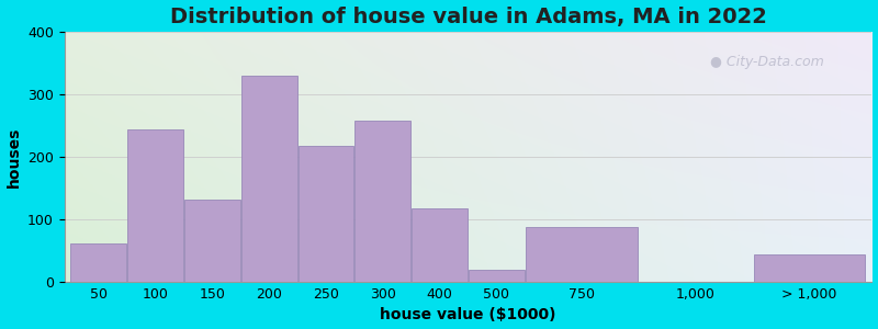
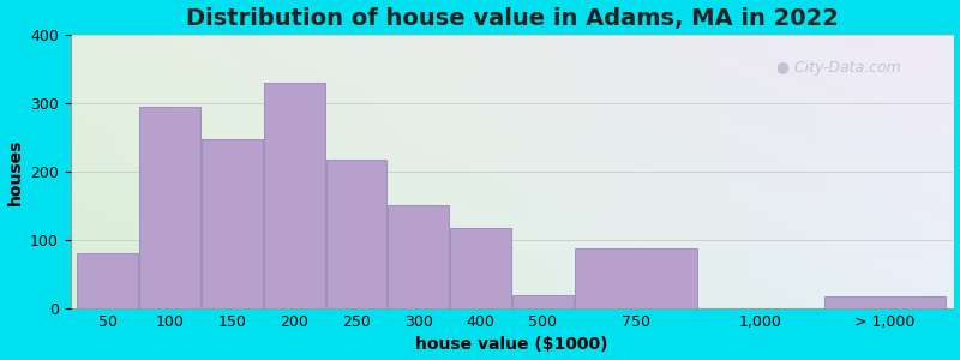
50: 62 -> 80
100: 244 -> 295
150: 132 -> 248
300: 258 -> 150
> 1,000: 44 -> 17
